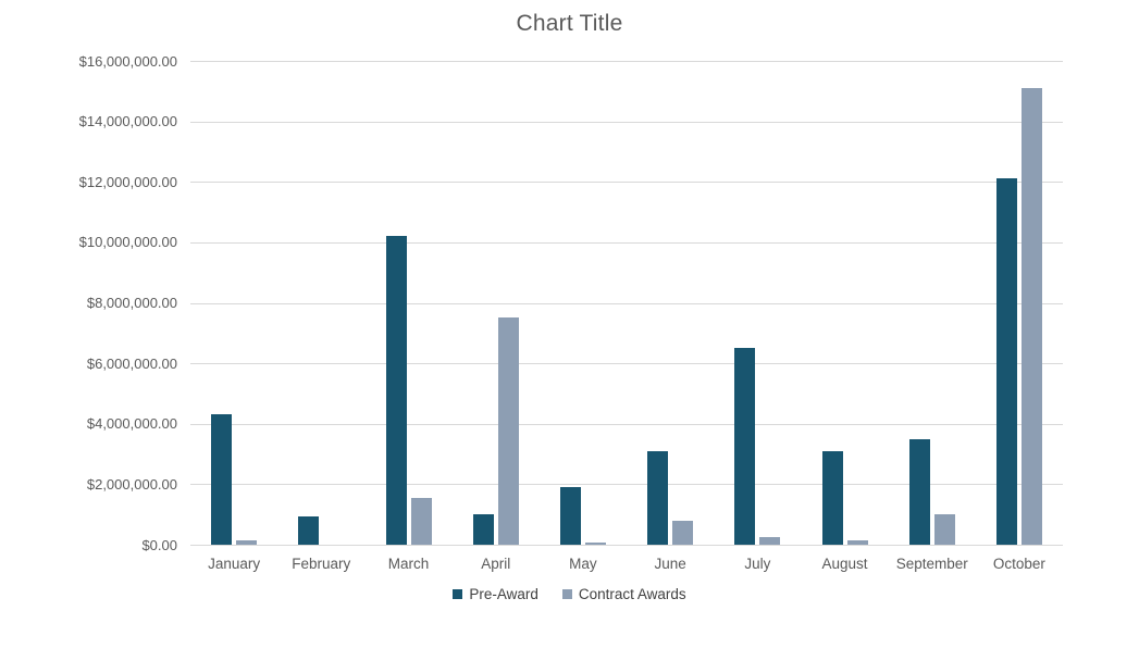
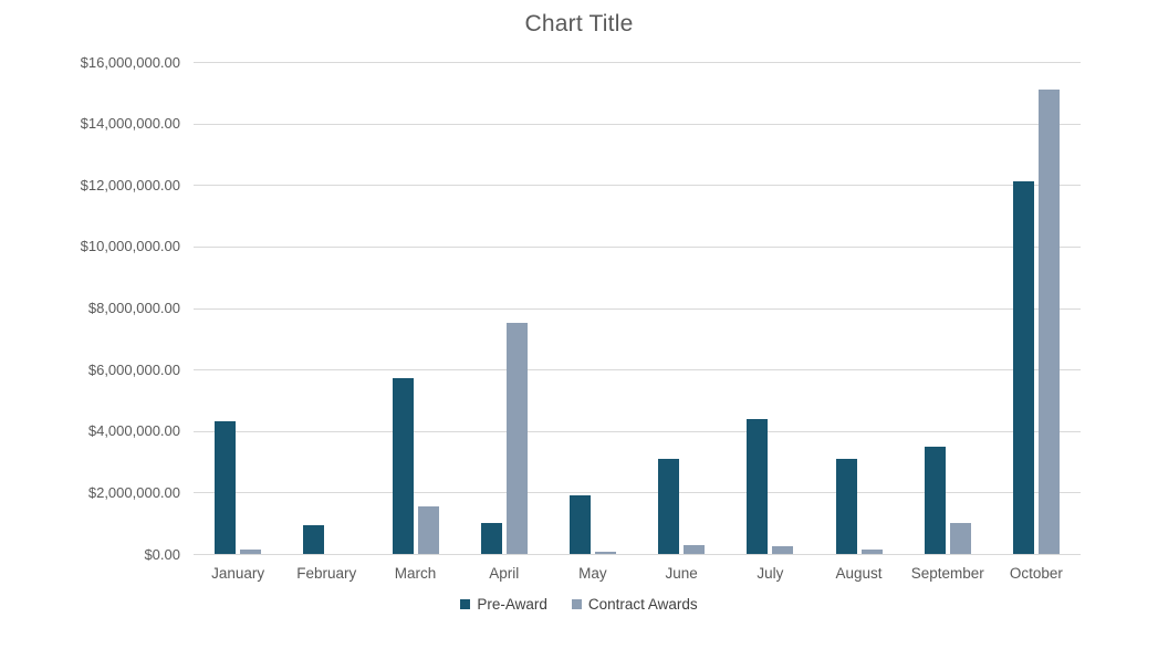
Pre-Award/March: $10200000 -> $5700000
Contract Awards/June: $800000 -> $300000
Pre-Award/July: $6500000 -> $4400000
